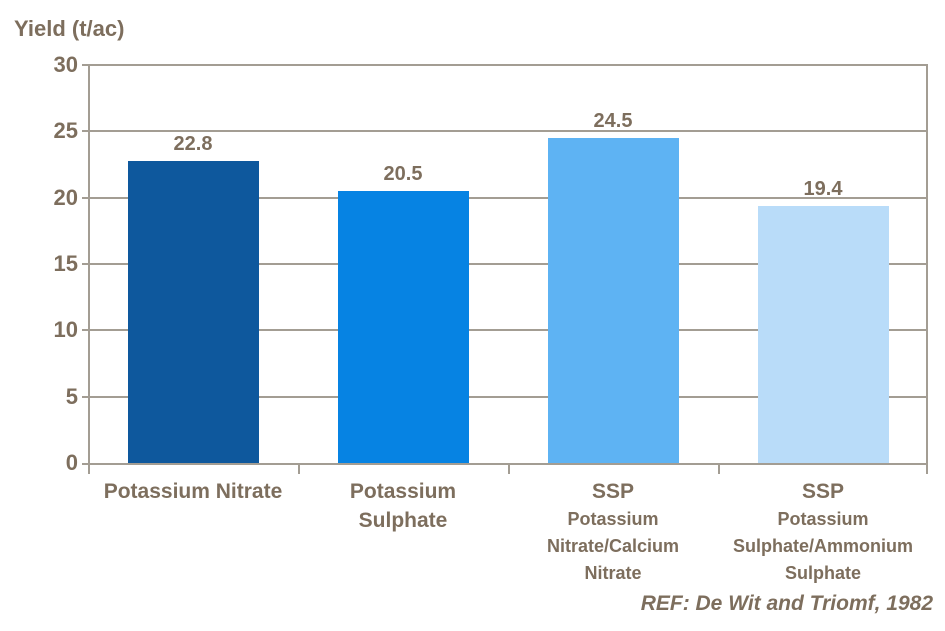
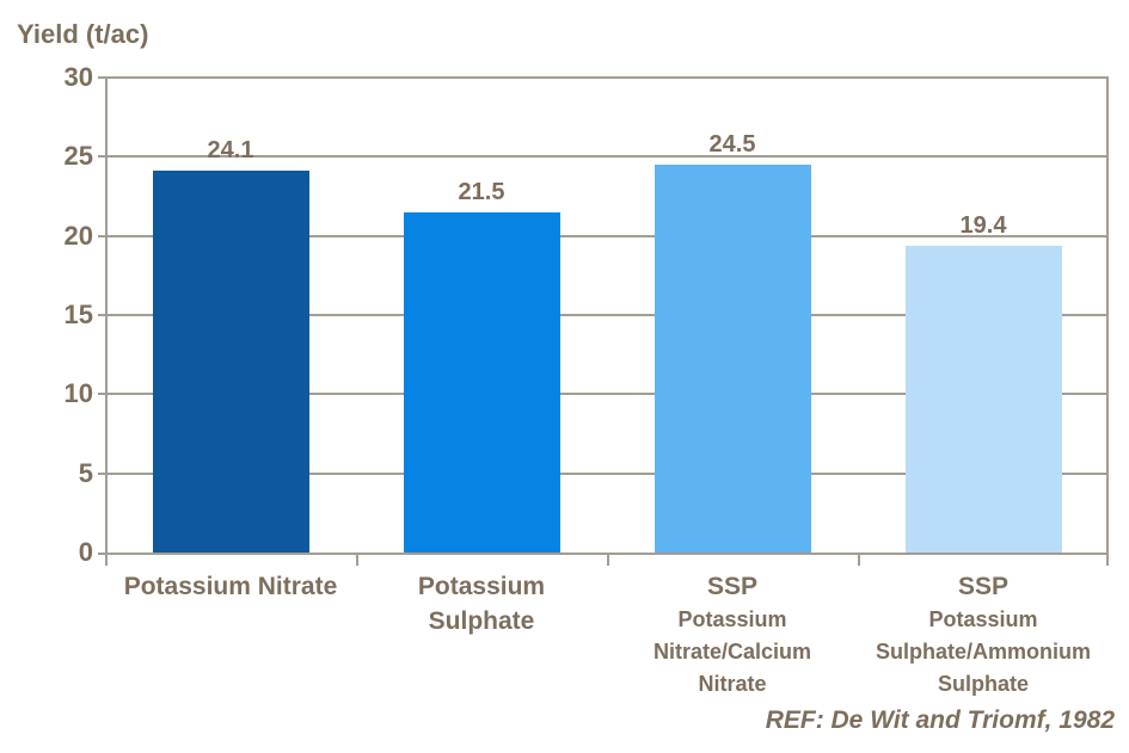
Potassium Nitrate: 22.8 -> 24.1
Potassium Sulphate: 20.5 -> 21.5
